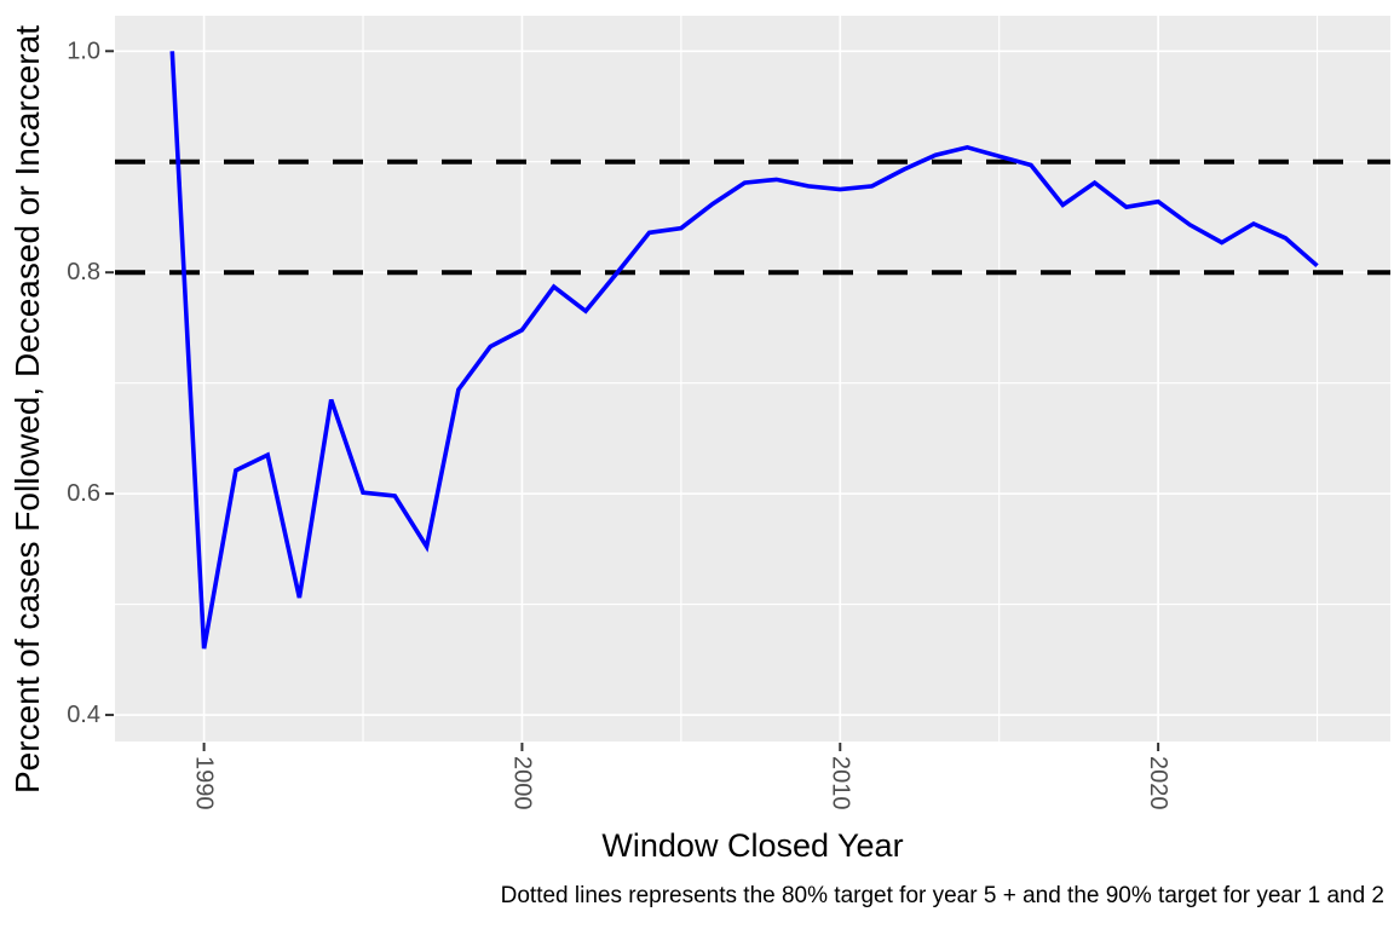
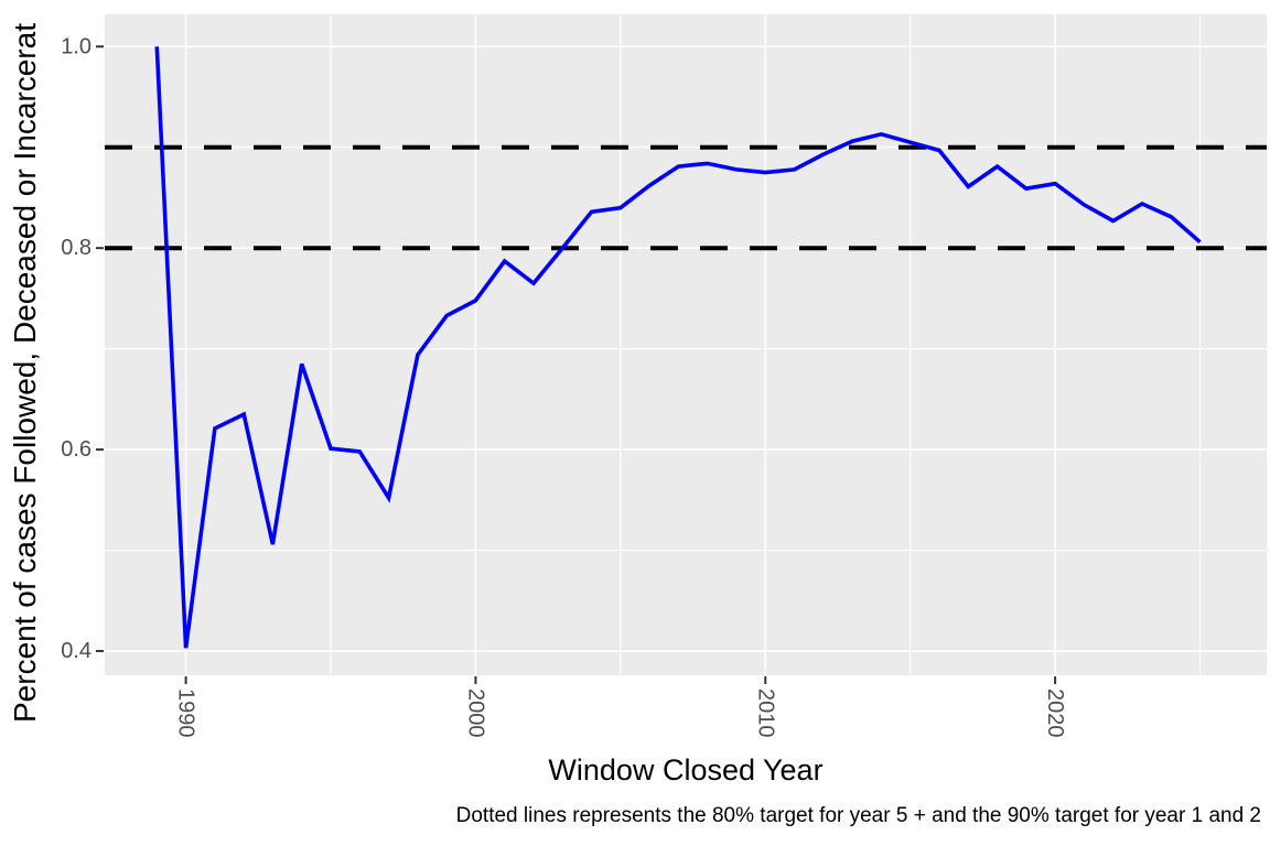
1990: 0.46 -> 0.40
